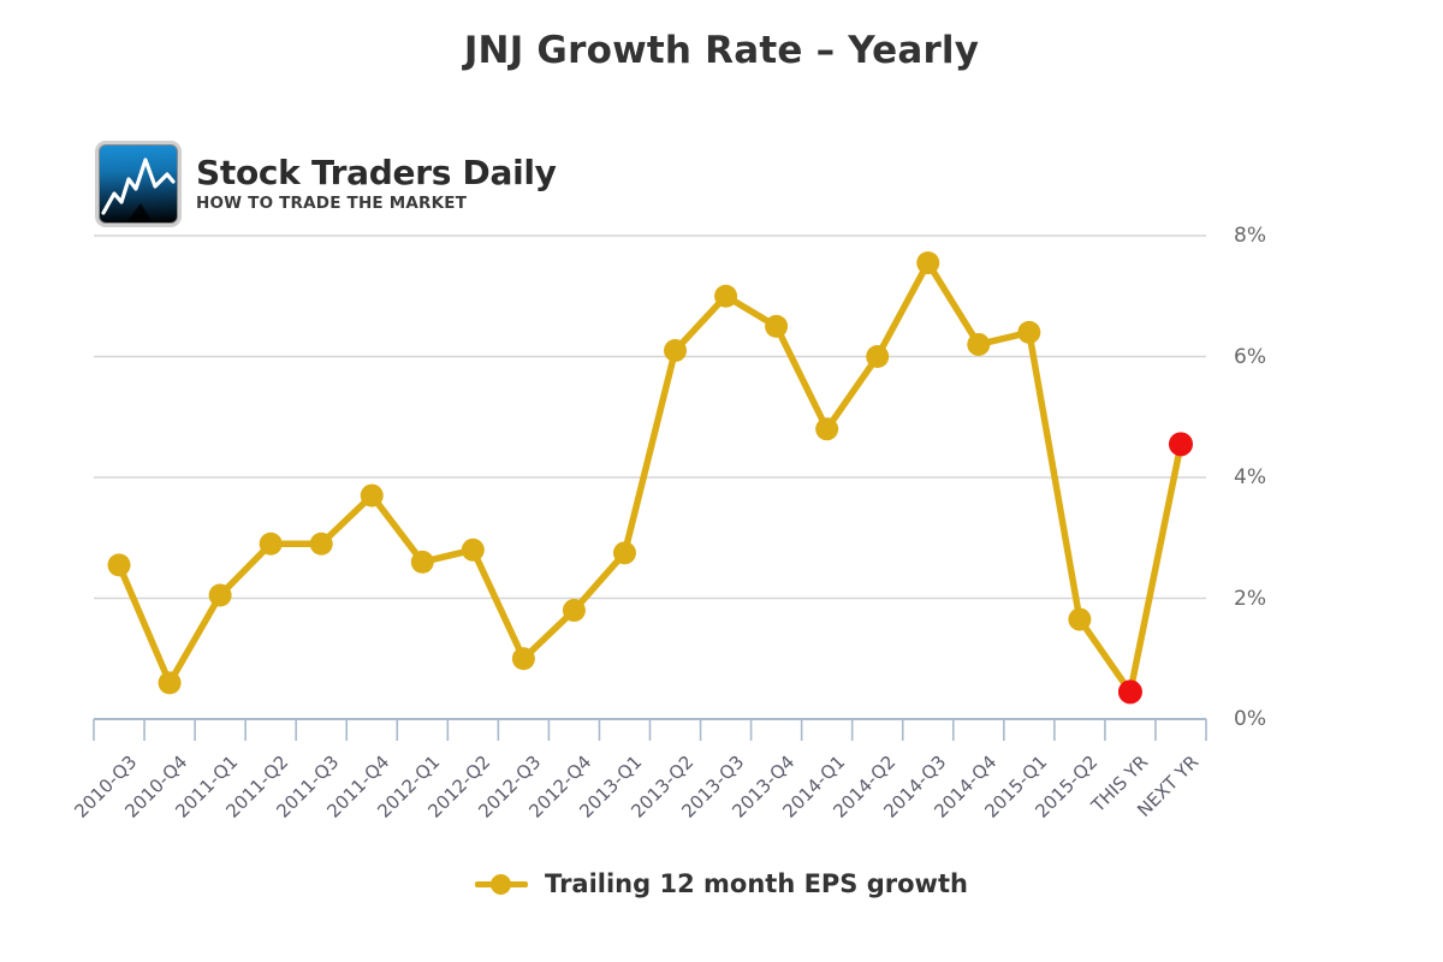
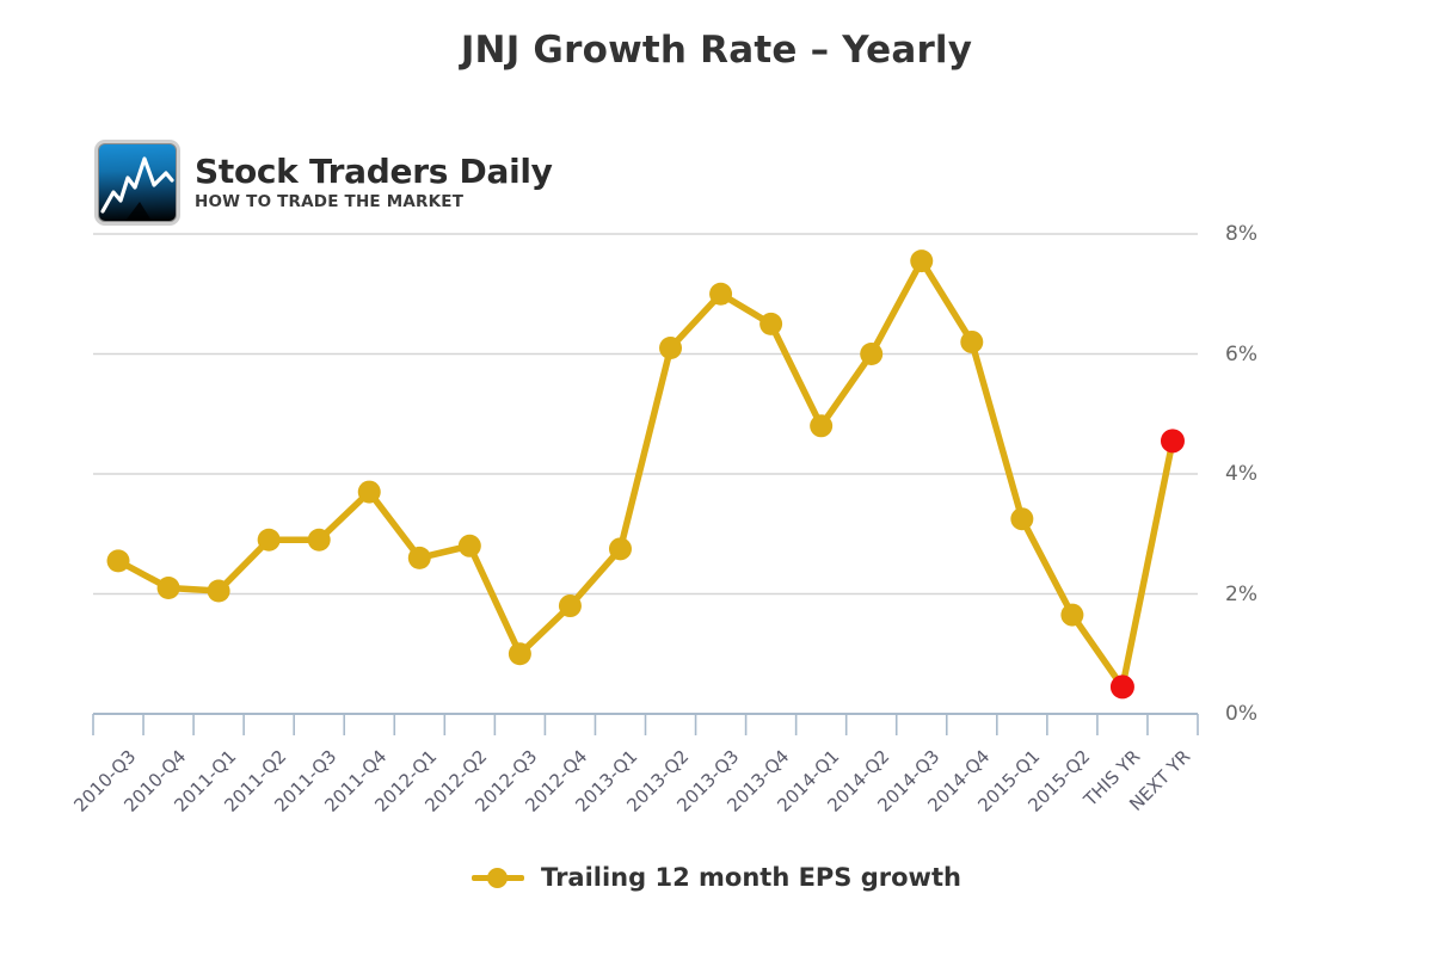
2010-Q4: 0.6% -> 2.1%
2015-Q1: 6.4% -> 3.2%
